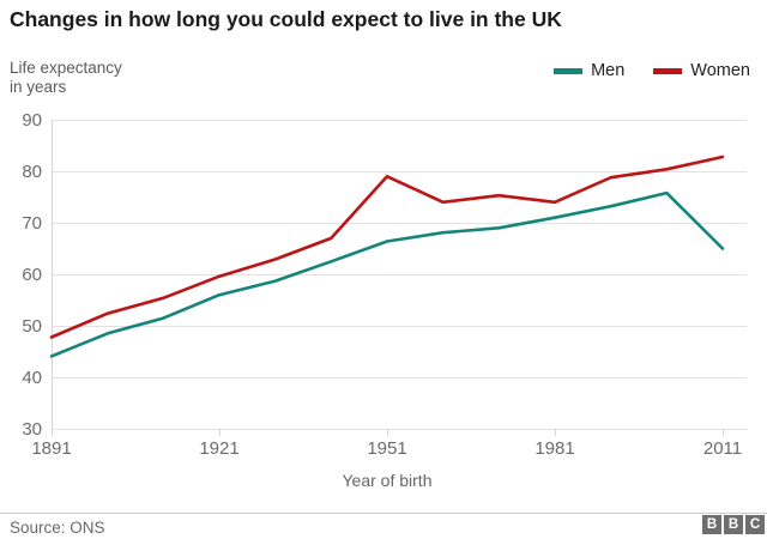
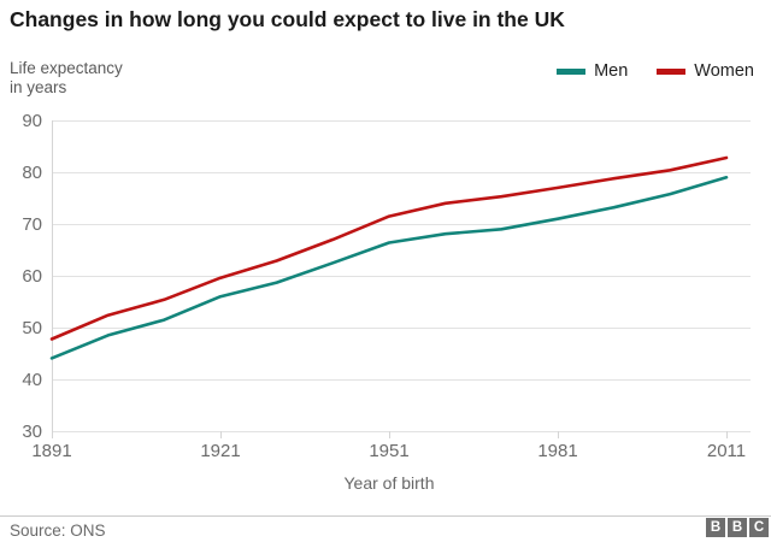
Women/1951: 79 -> 72
Women/1981: 74 -> 77
Men/2011: 65 -> 79
